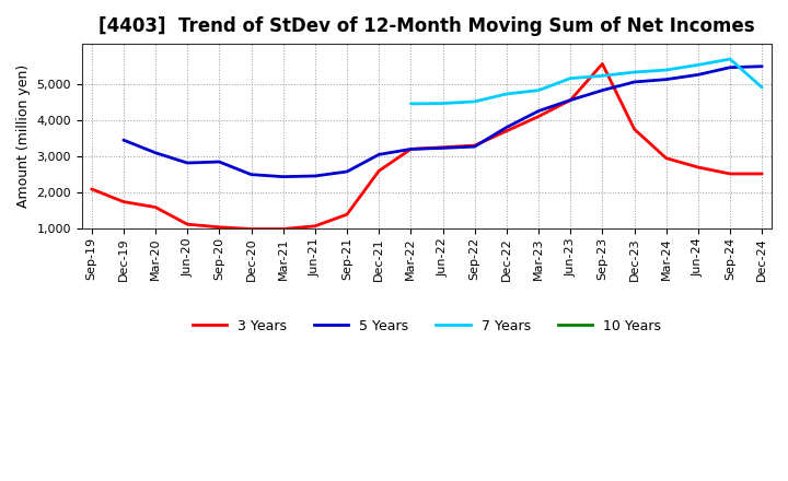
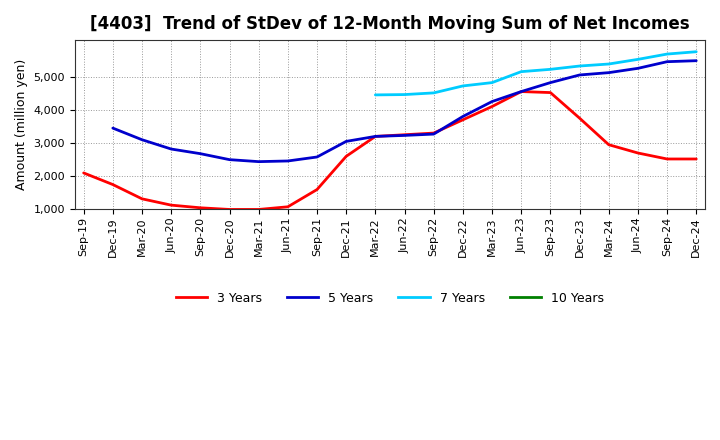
3 Years/Mar-20: 1,600 -> 1,320
5 Years/Sep-20: 2,850 -> 2,680
3 Years/Sep-21: 1,400 -> 1,600
3 Years/Sep-23: 5,550 -> 4,520
7 Years/Dec-24: 4,900 -> 5,750
